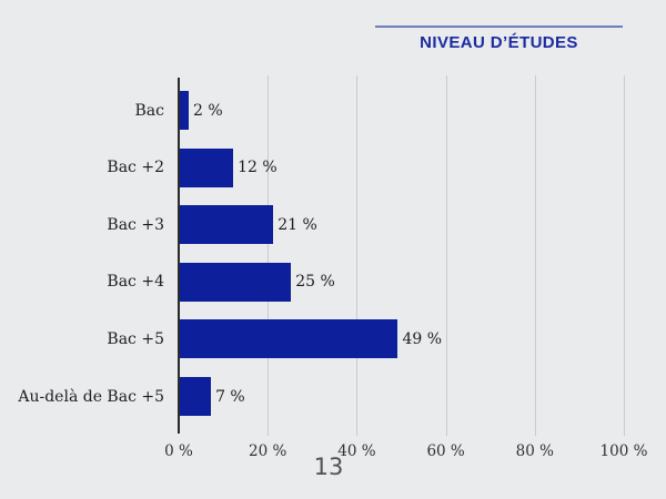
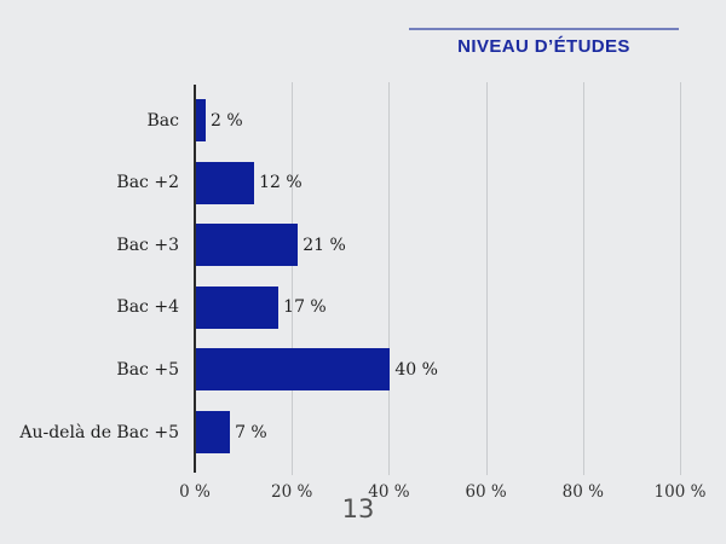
Bac +4: 25 -> 17
Bac +5: 49 -> 40
